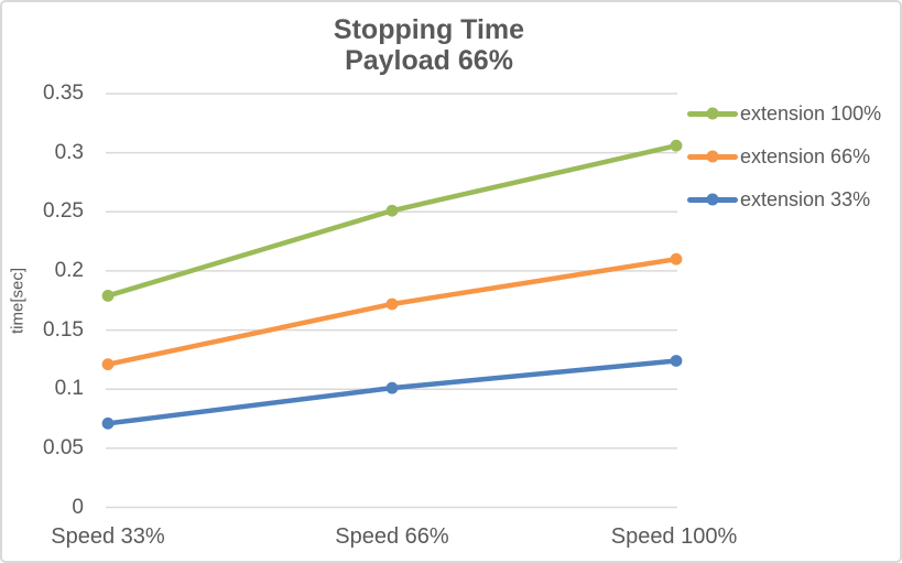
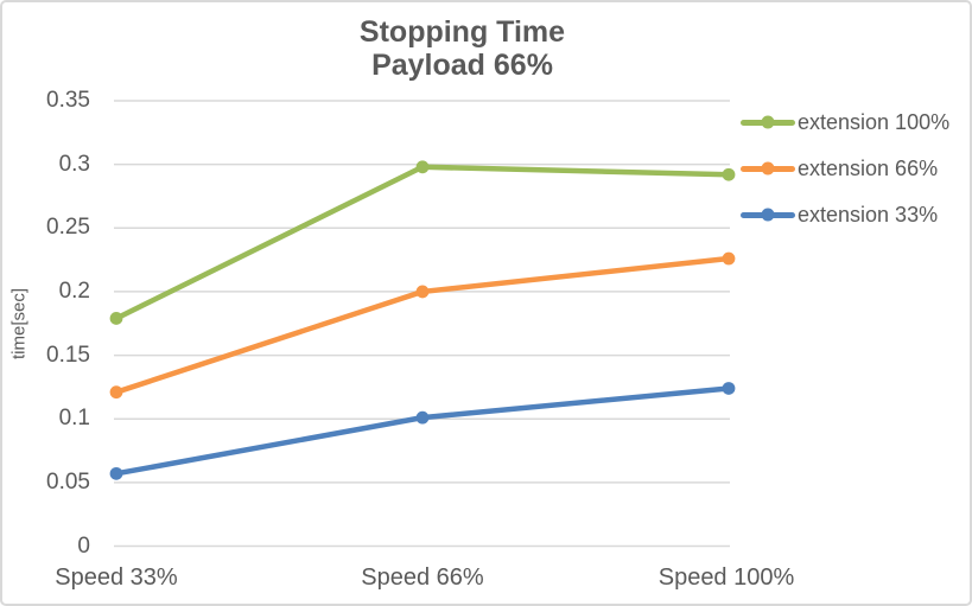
extension 33%/Speed 33%: 0.071 -> 0.057
extension 100%/Speed 66%: 0.251 -> 0.298
extension 66%/Speed 66%: 0.172 -> 0.200
extension 100%/Speed 100%: 0.306 -> 0.292
extension 66%/Speed 100%: 0.210 -> 0.226
